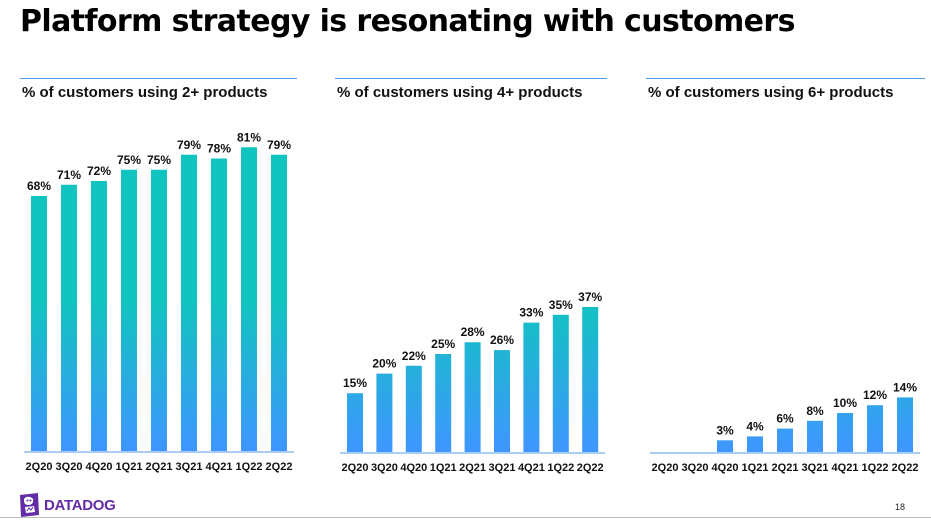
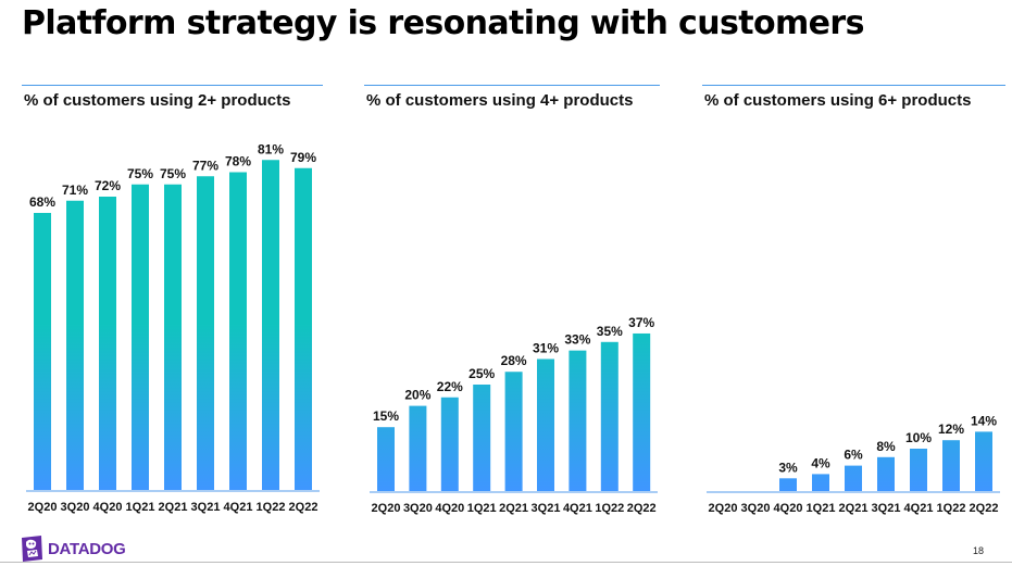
% of customers using 2+ products/3Q21: 79% -> 77%
% of customers using 4+ products/3Q21: 26% -> 31%
